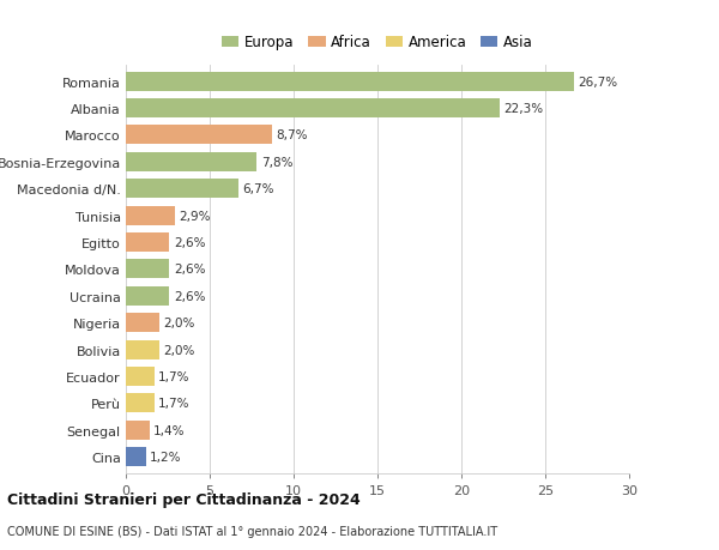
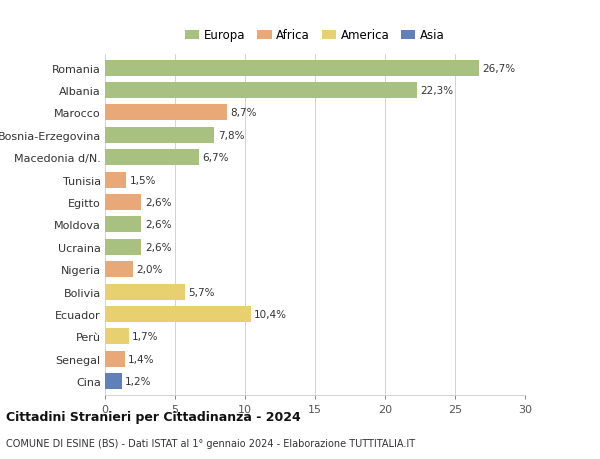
Tunisia: 2,9% -> 1,5%
Bolivia: 2,0% -> 5,7%
Ecuador: 1,7% -> 10,4%
